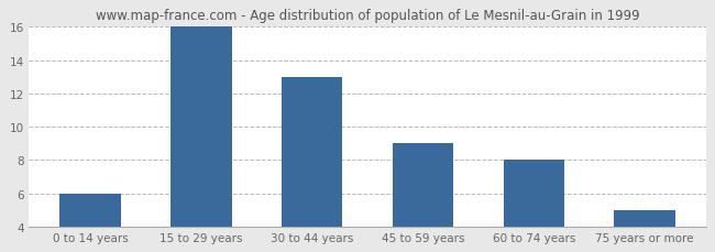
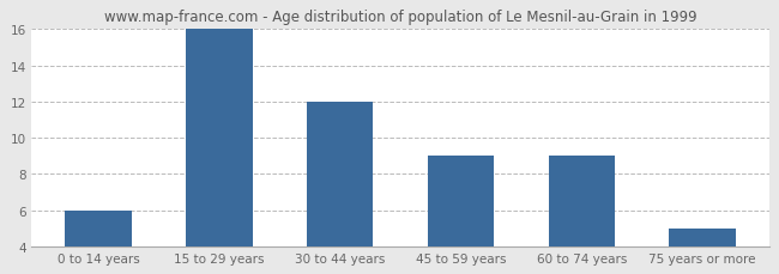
30 to 44 years: 13 -> 12
60 to 74 years: 8 -> 9
